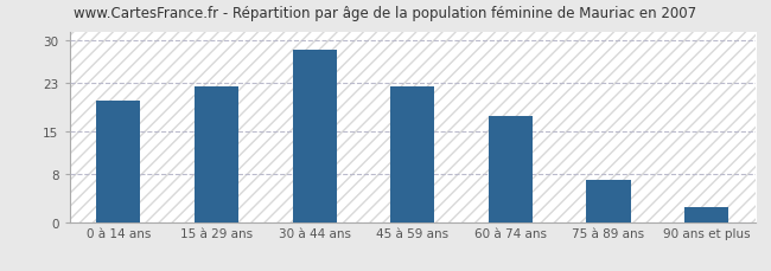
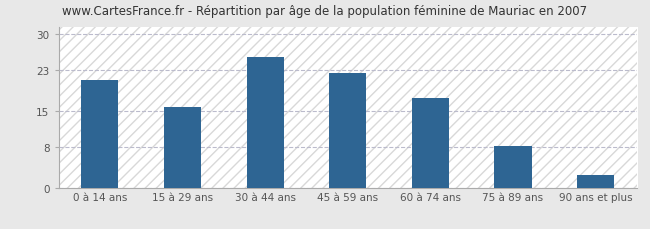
0 à 14 ans: 20.0 -> 21.0
15 à 29 ans: 22.5 -> 15.8
30 à 44 ans: 28.5 -> 25.6
75 à 89 ans: 7.0 -> 8.2
